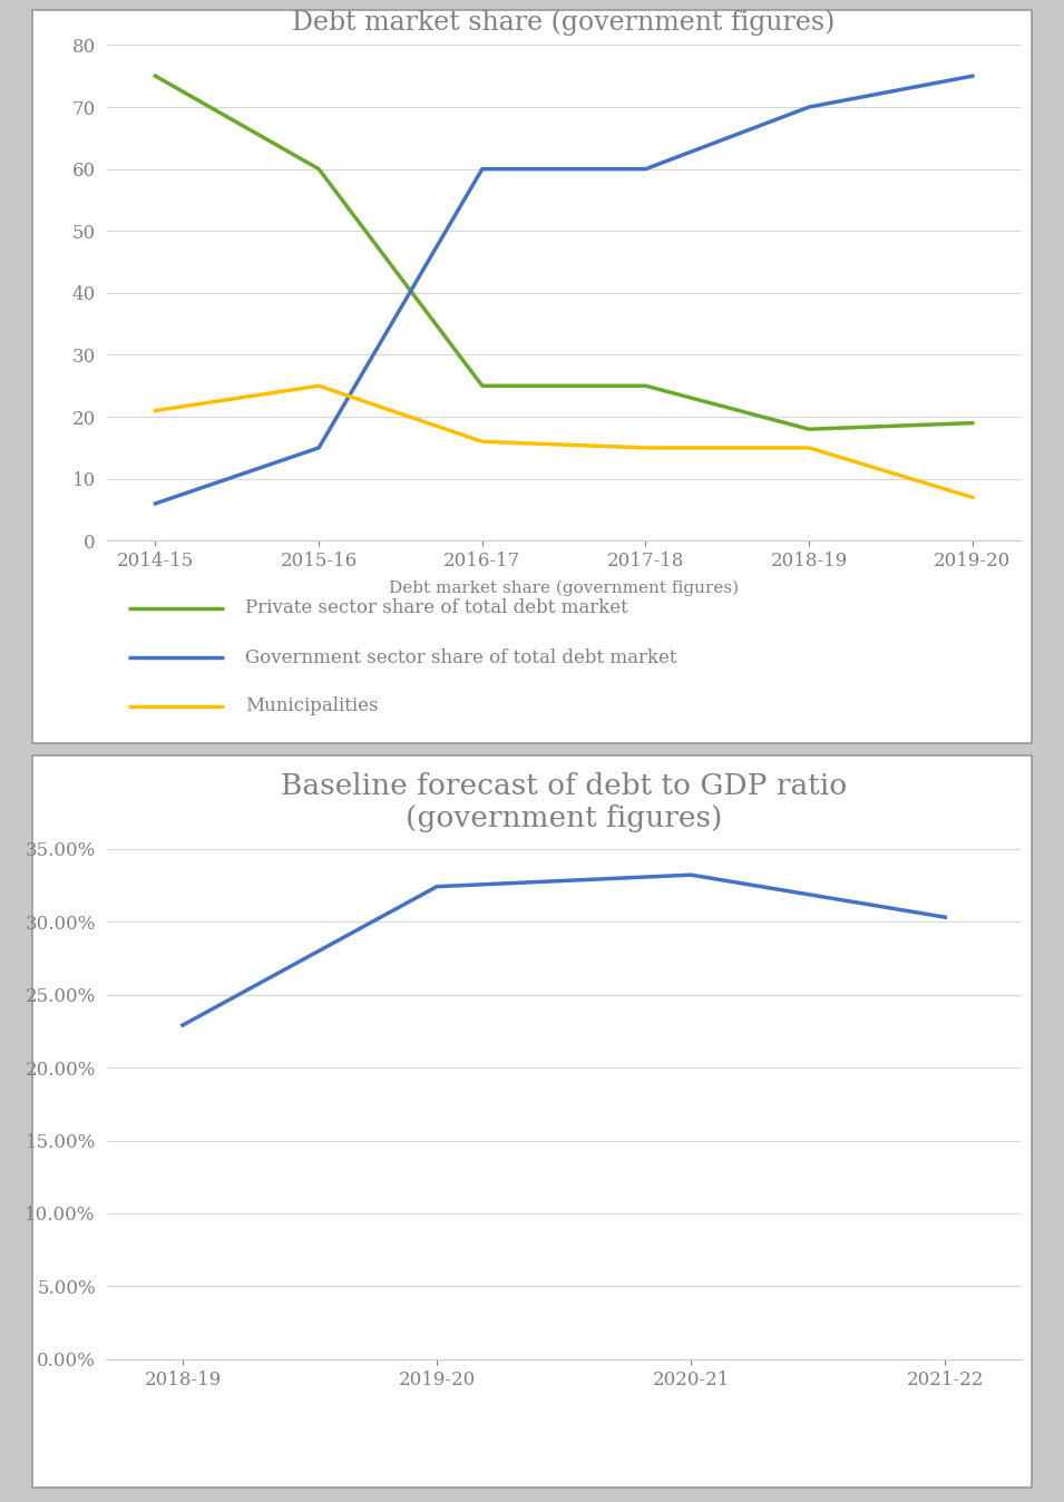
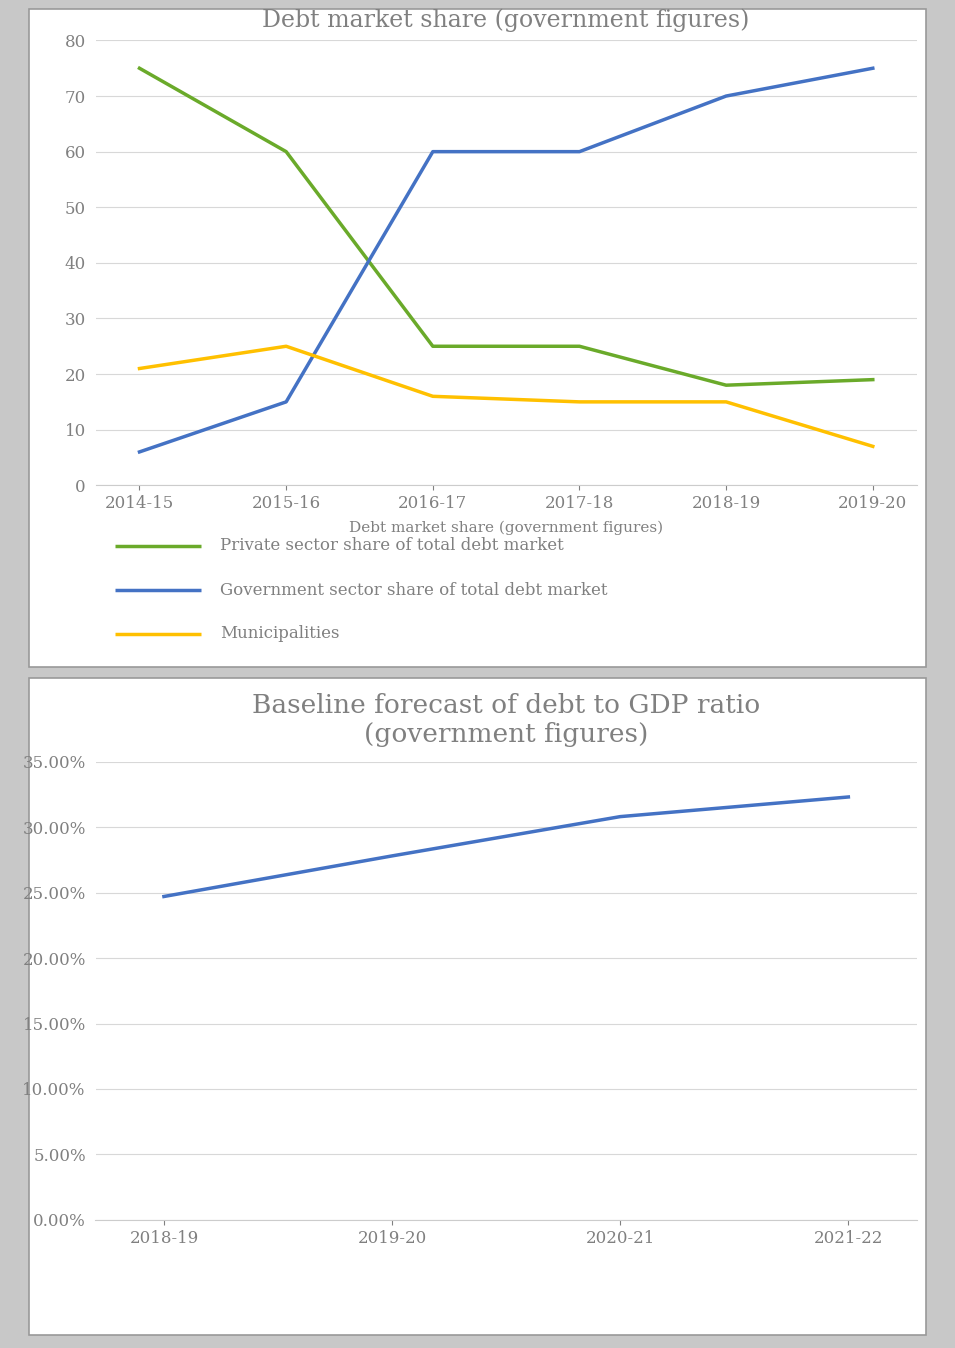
Baseline forecast of debt to GDP ratio (government figures)/2018-19: 22.9% -> 24.7%
Baseline forecast of debt to GDP ratio (government figures)/2019-20: 32.4% -> 27.8%
Baseline forecast of debt to GDP ratio (government figures)/2020-21: 33.2% -> 30.8%
Baseline forecast of debt to GDP ratio (government figures)/2021-22: 30.3% -> 32.3%
